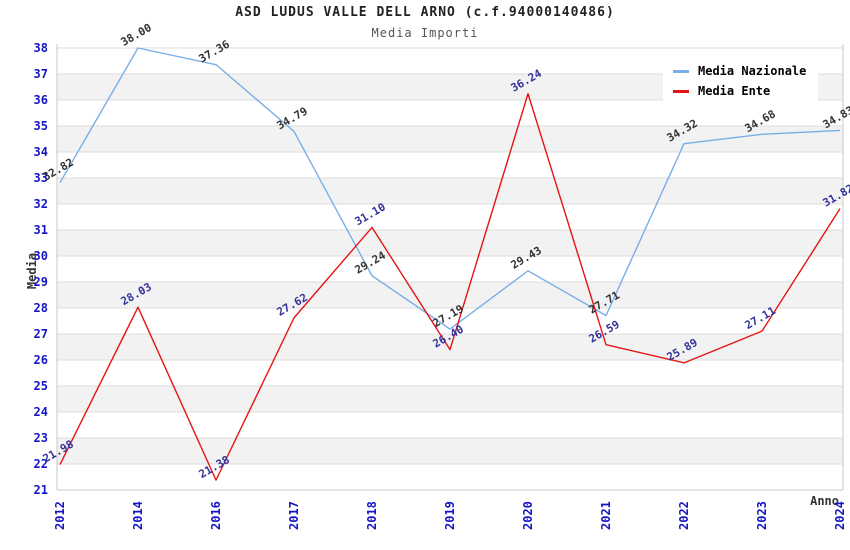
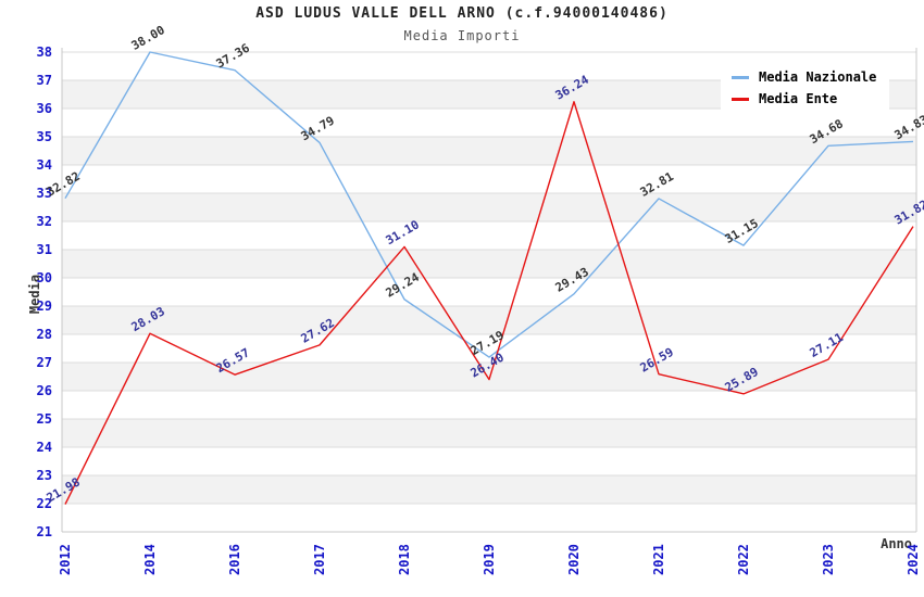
Media Ente/2016: 21.38 -> 26.57
Media Nazionale/2021: 27.71 -> 32.81
Media Nazionale/2022: 34.32 -> 31.15
